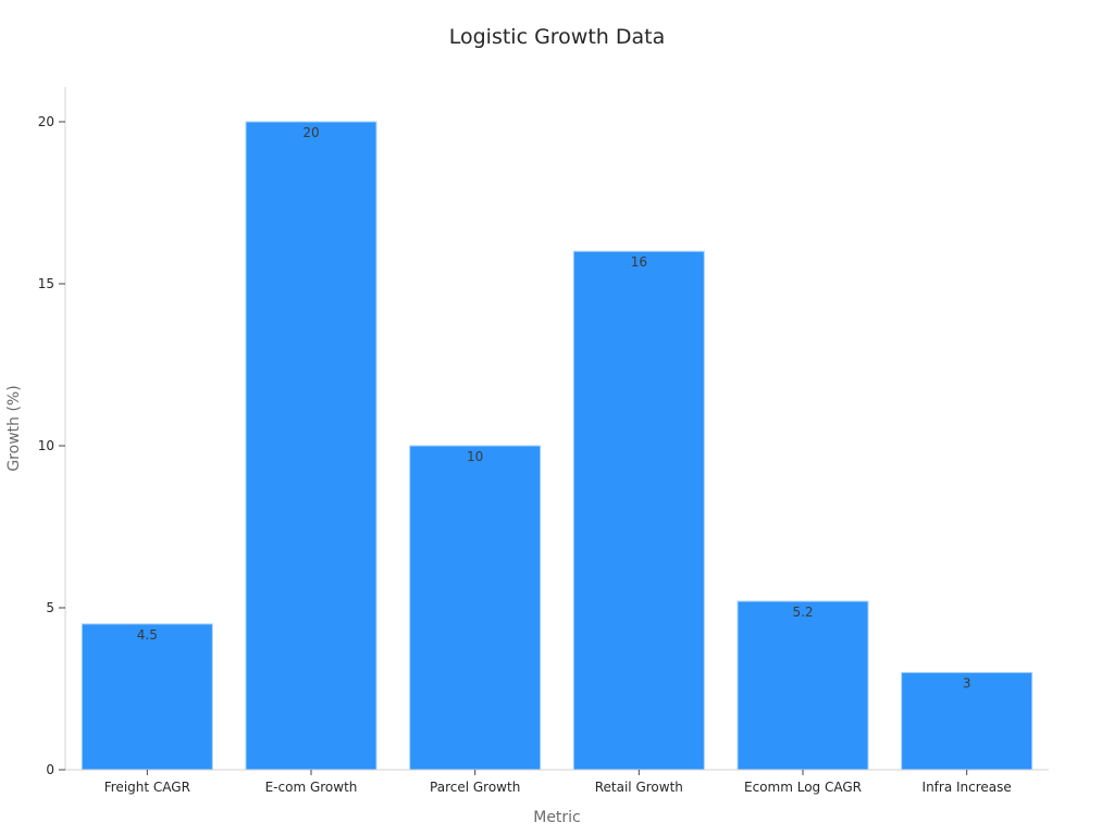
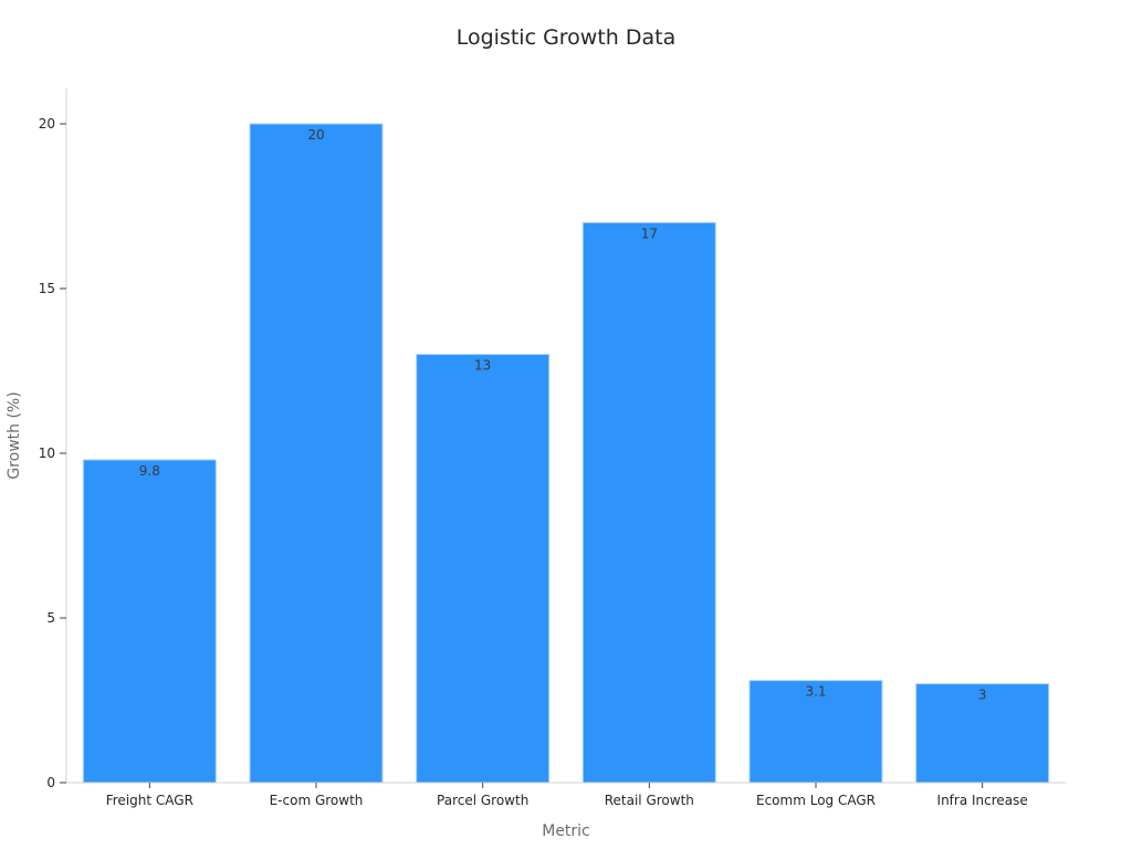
Freight CAGR: 4.5 -> 9.8
Parcel Growth: 10 -> 13
Retail Growth: 16 -> 17
Ecomm Log CAGR: 5.2 -> 3.1
